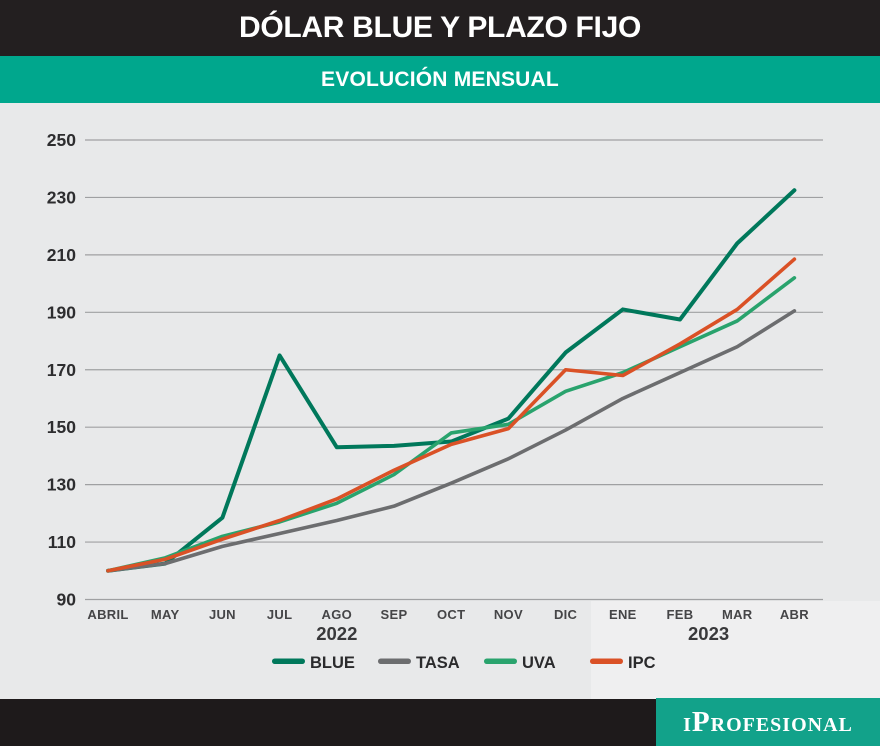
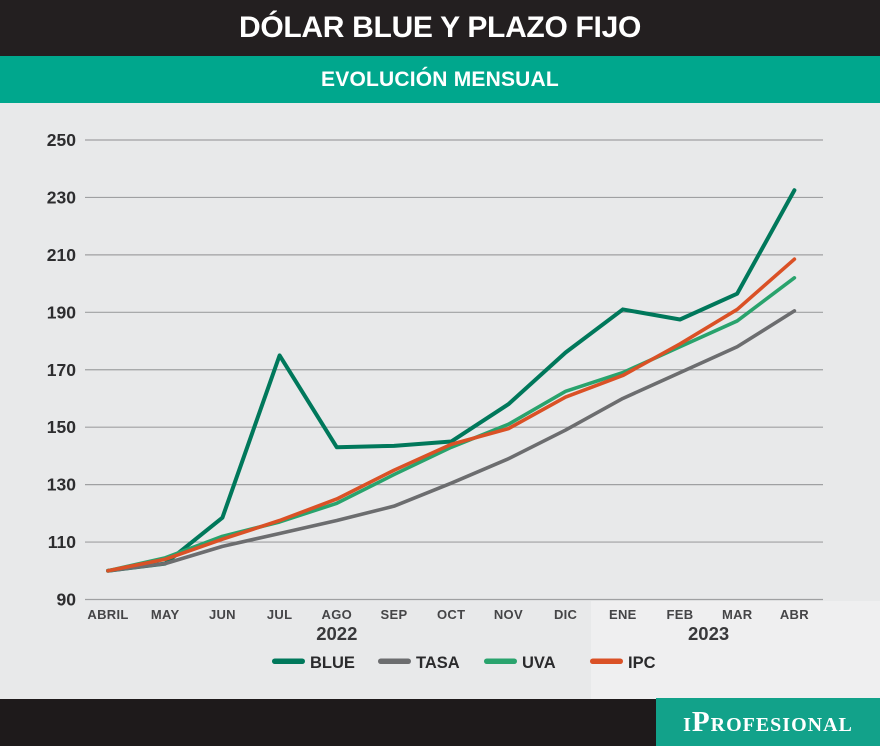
UVA/OCT: 148 -> 143
BLUE/NOV: 153 -> 158
IPC/DIC: 170 -> 160
BLUE/MAR: 214 -> 196
